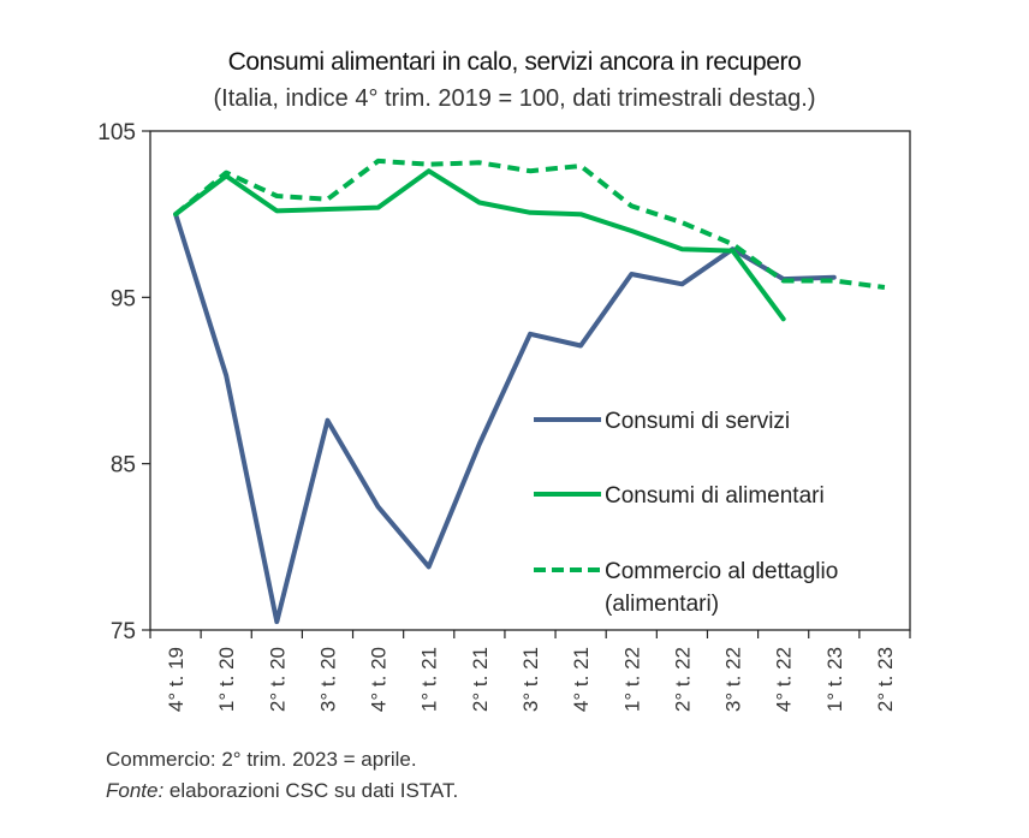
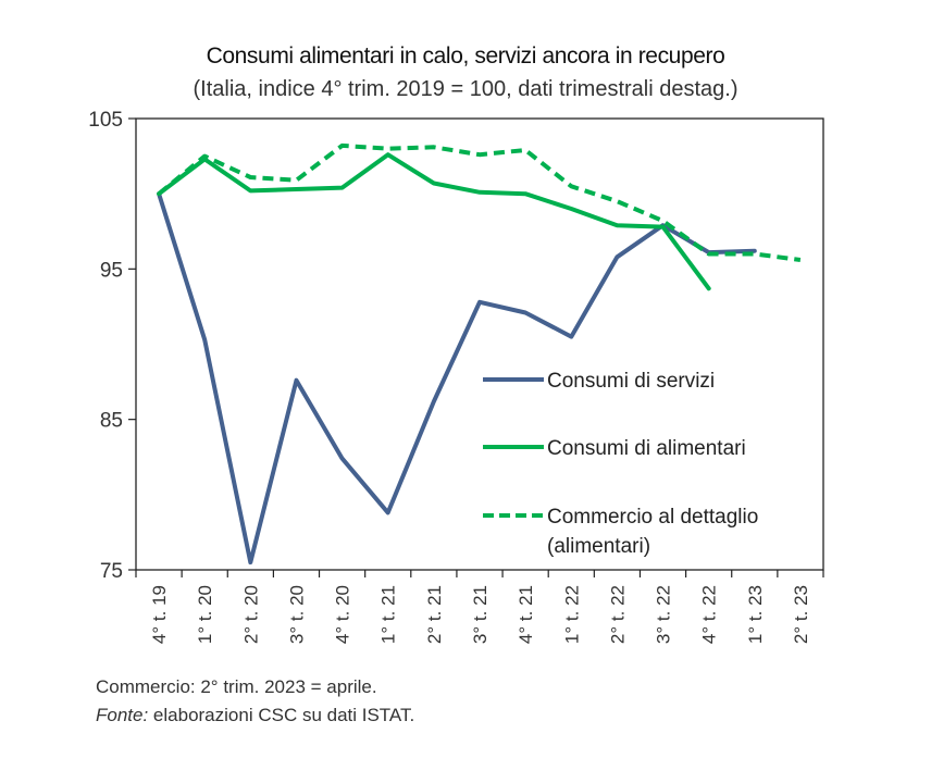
Consumi di servizi/1° t. 22: 96.4 -> 90.5
